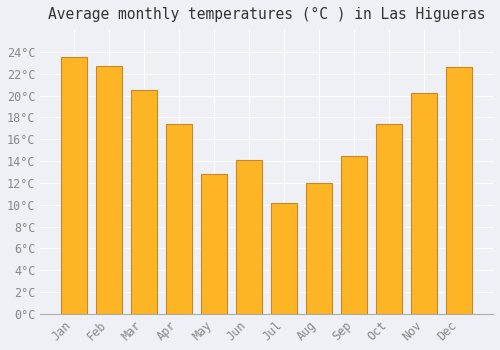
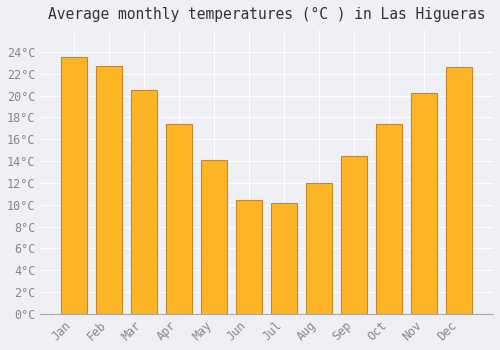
May: 12.8°C -> 14.1°C
Jun: 14.1°C -> 10.4°C
